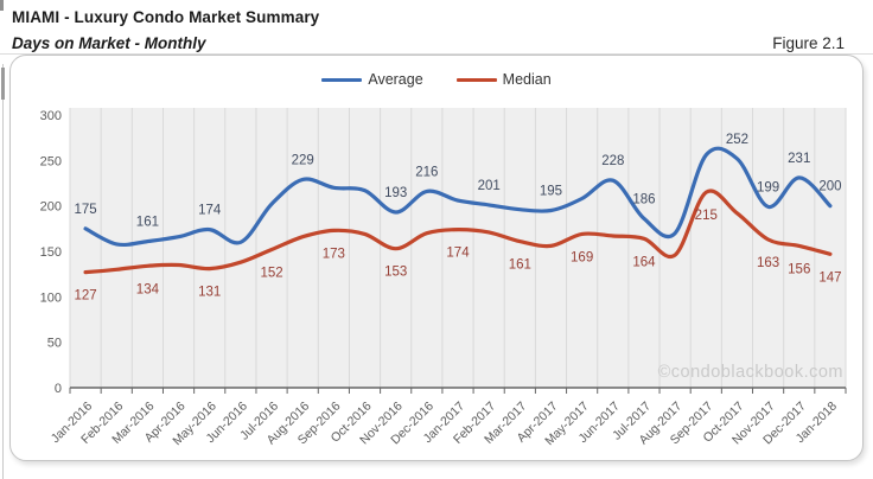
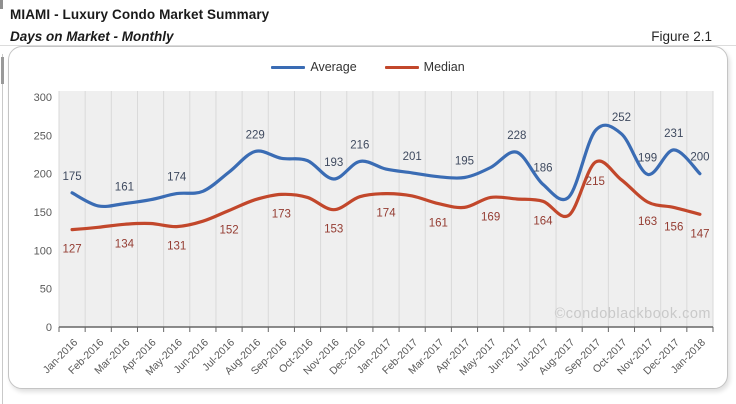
Average/Jun-2016: 160 -> 180
